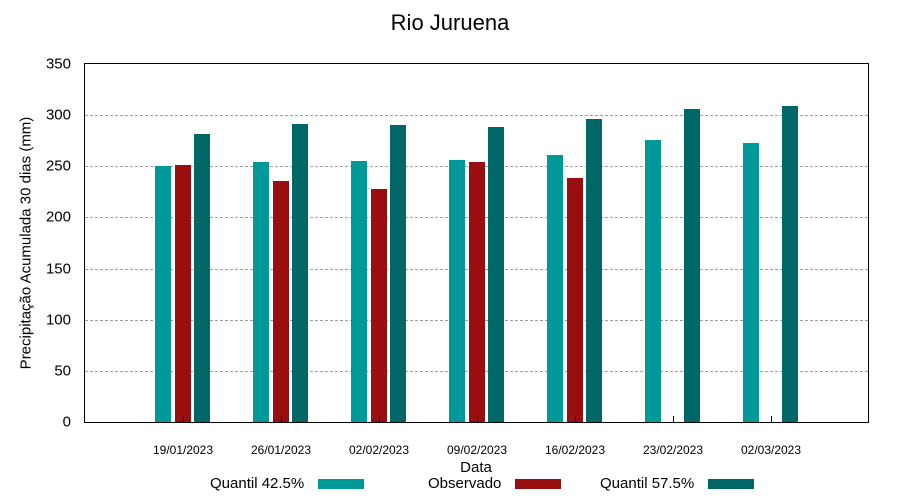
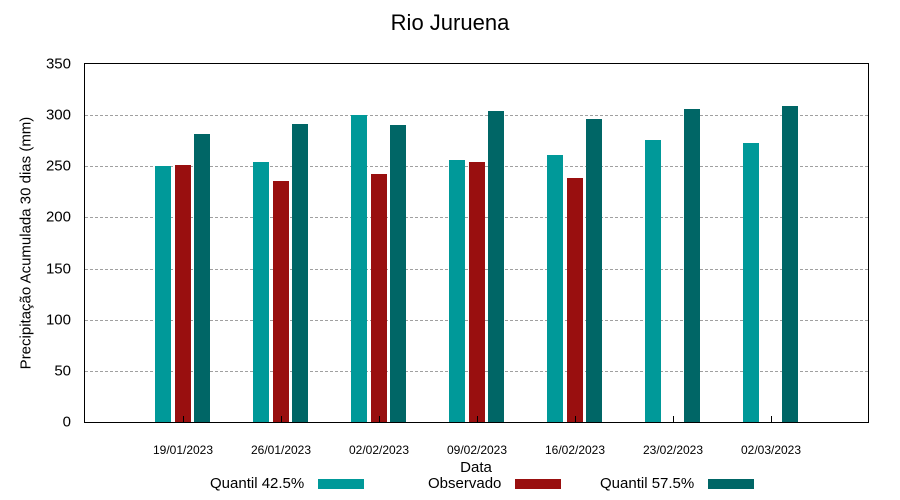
Quantil 42.5%/02/02/2023: 255 -> 300
Observado/02/02/2023: 228 -> 242
Quantil 57.5%/09/02/2023: 288 -> 304
